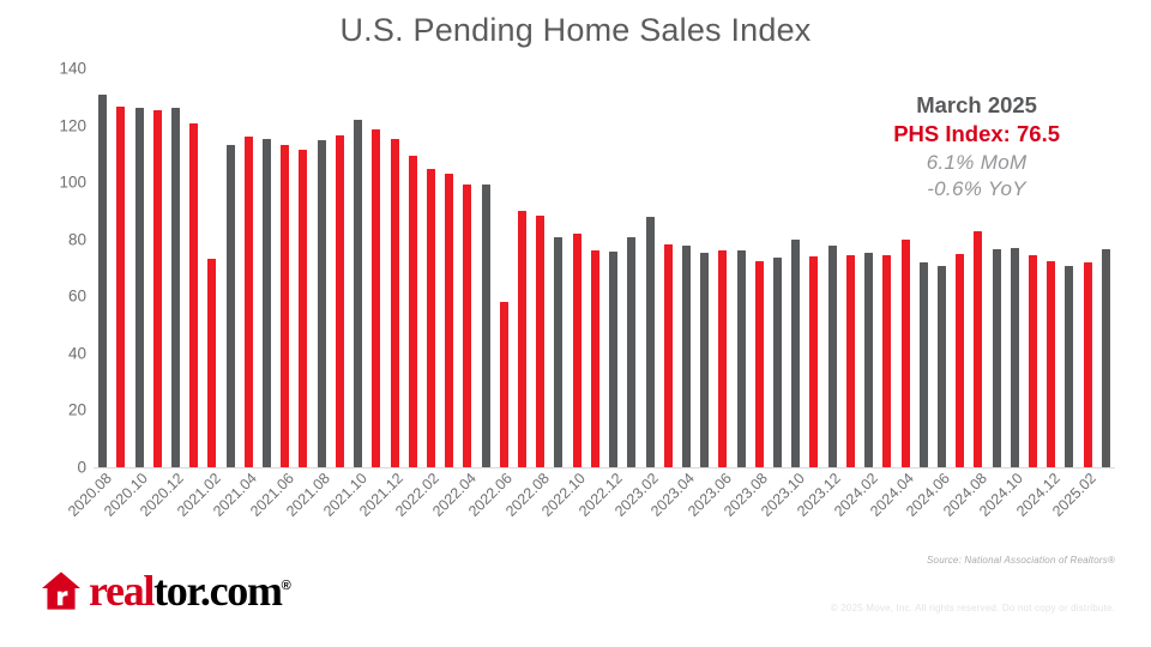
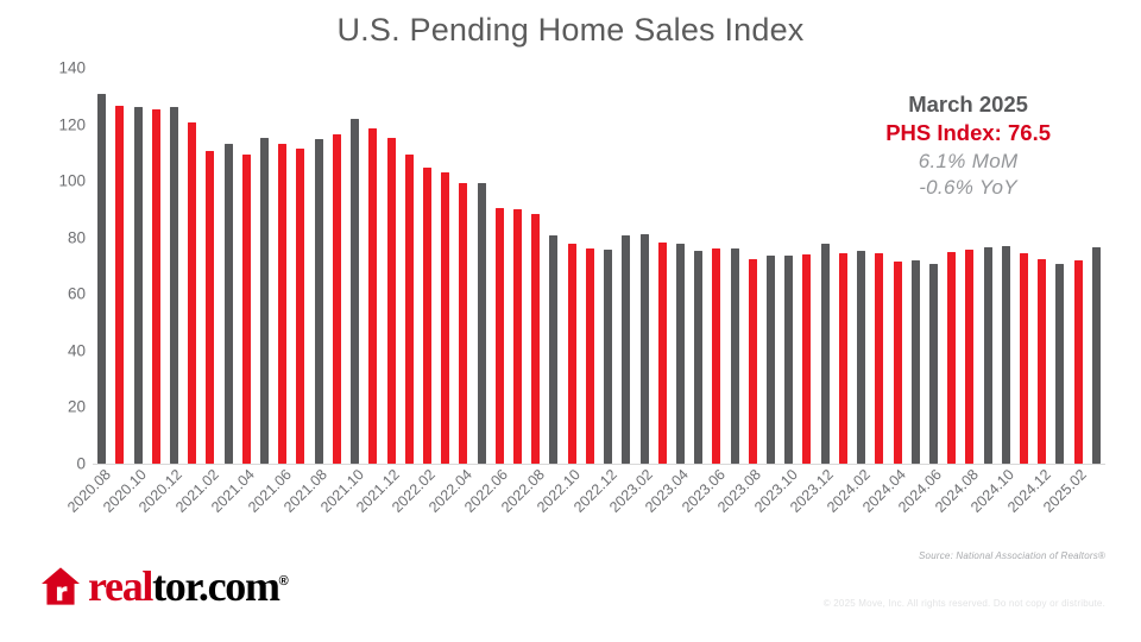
2021.02: 73 -> 111
2021.04: 116 -> 109
2022.06: 58 -> 90
2022.10: 82 -> 78
2023.02: 88 -> 81
2023.10: 80 -> 73
2024.04: 80 -> 72
2024.08: 83 -> 76
